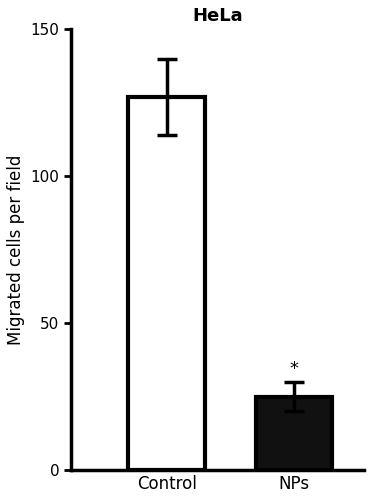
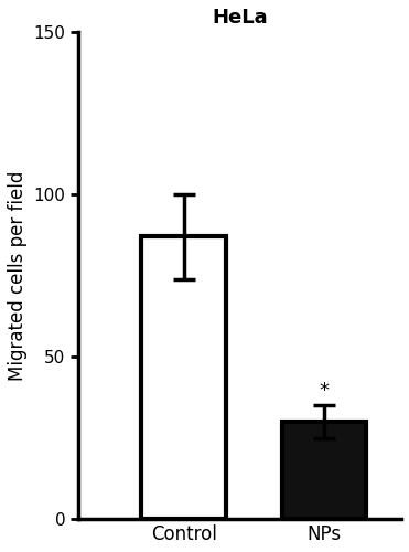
Control: 127 -> 87
NPs: 25 -> 30
